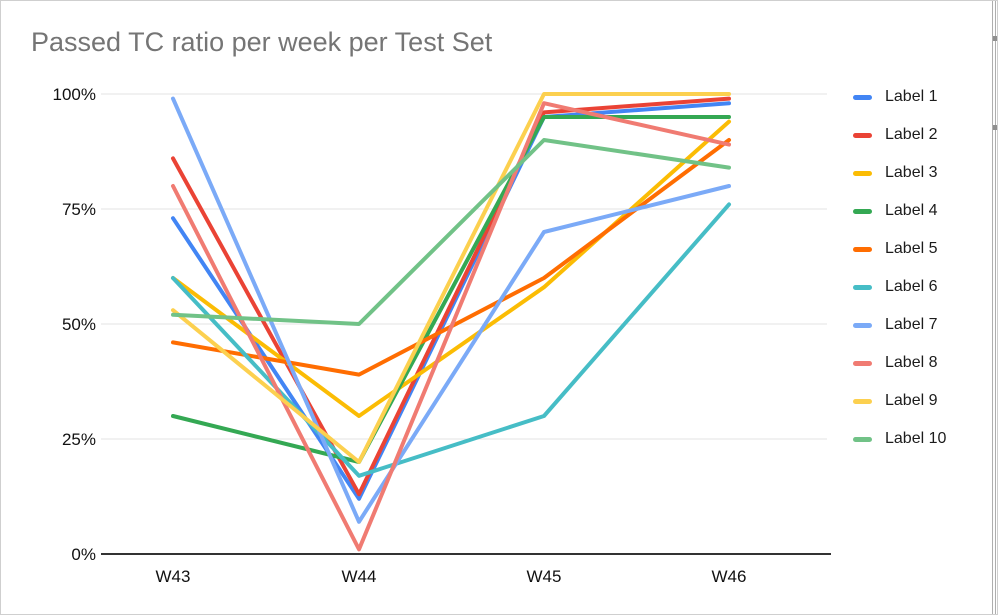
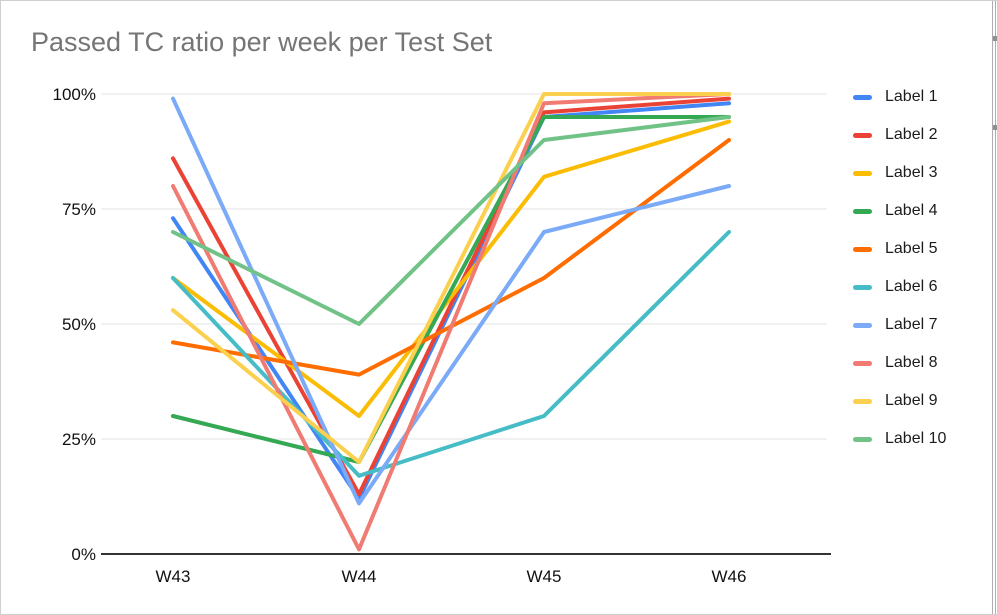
Label 10/W43: 52% -> 70%
Label 7/W44: 7% -> 11%
Label 3/W45: 58% -> 82%
Label 6/W46: 76% -> 70%
Label 8/W46: 89% -> 100%
Label 10/W46: 84% -> 95%
